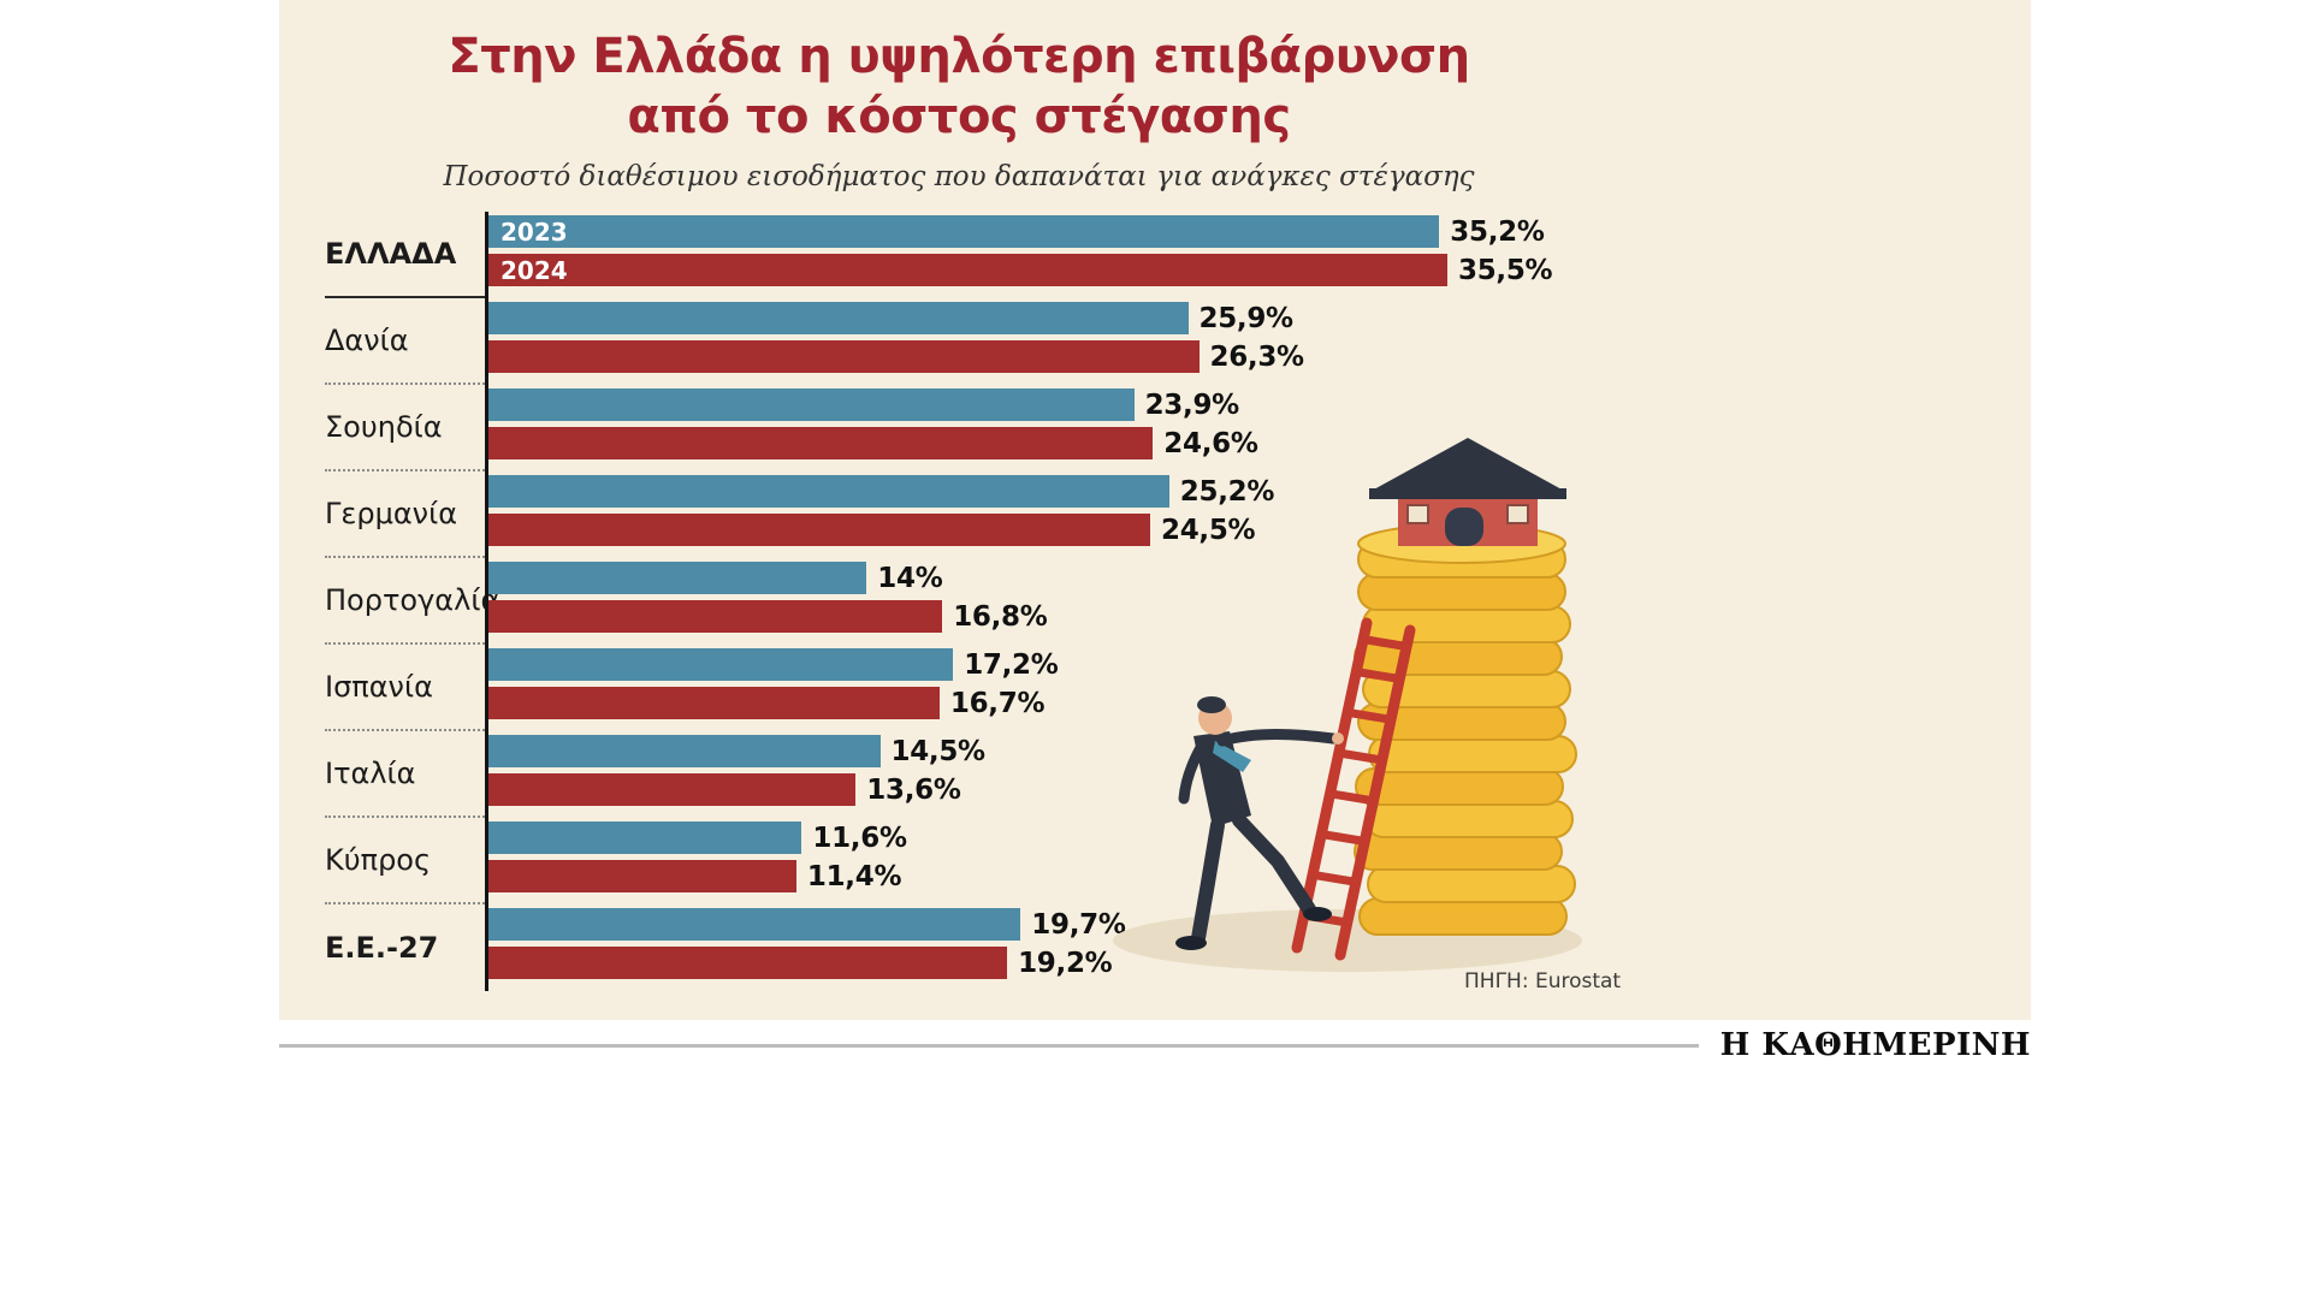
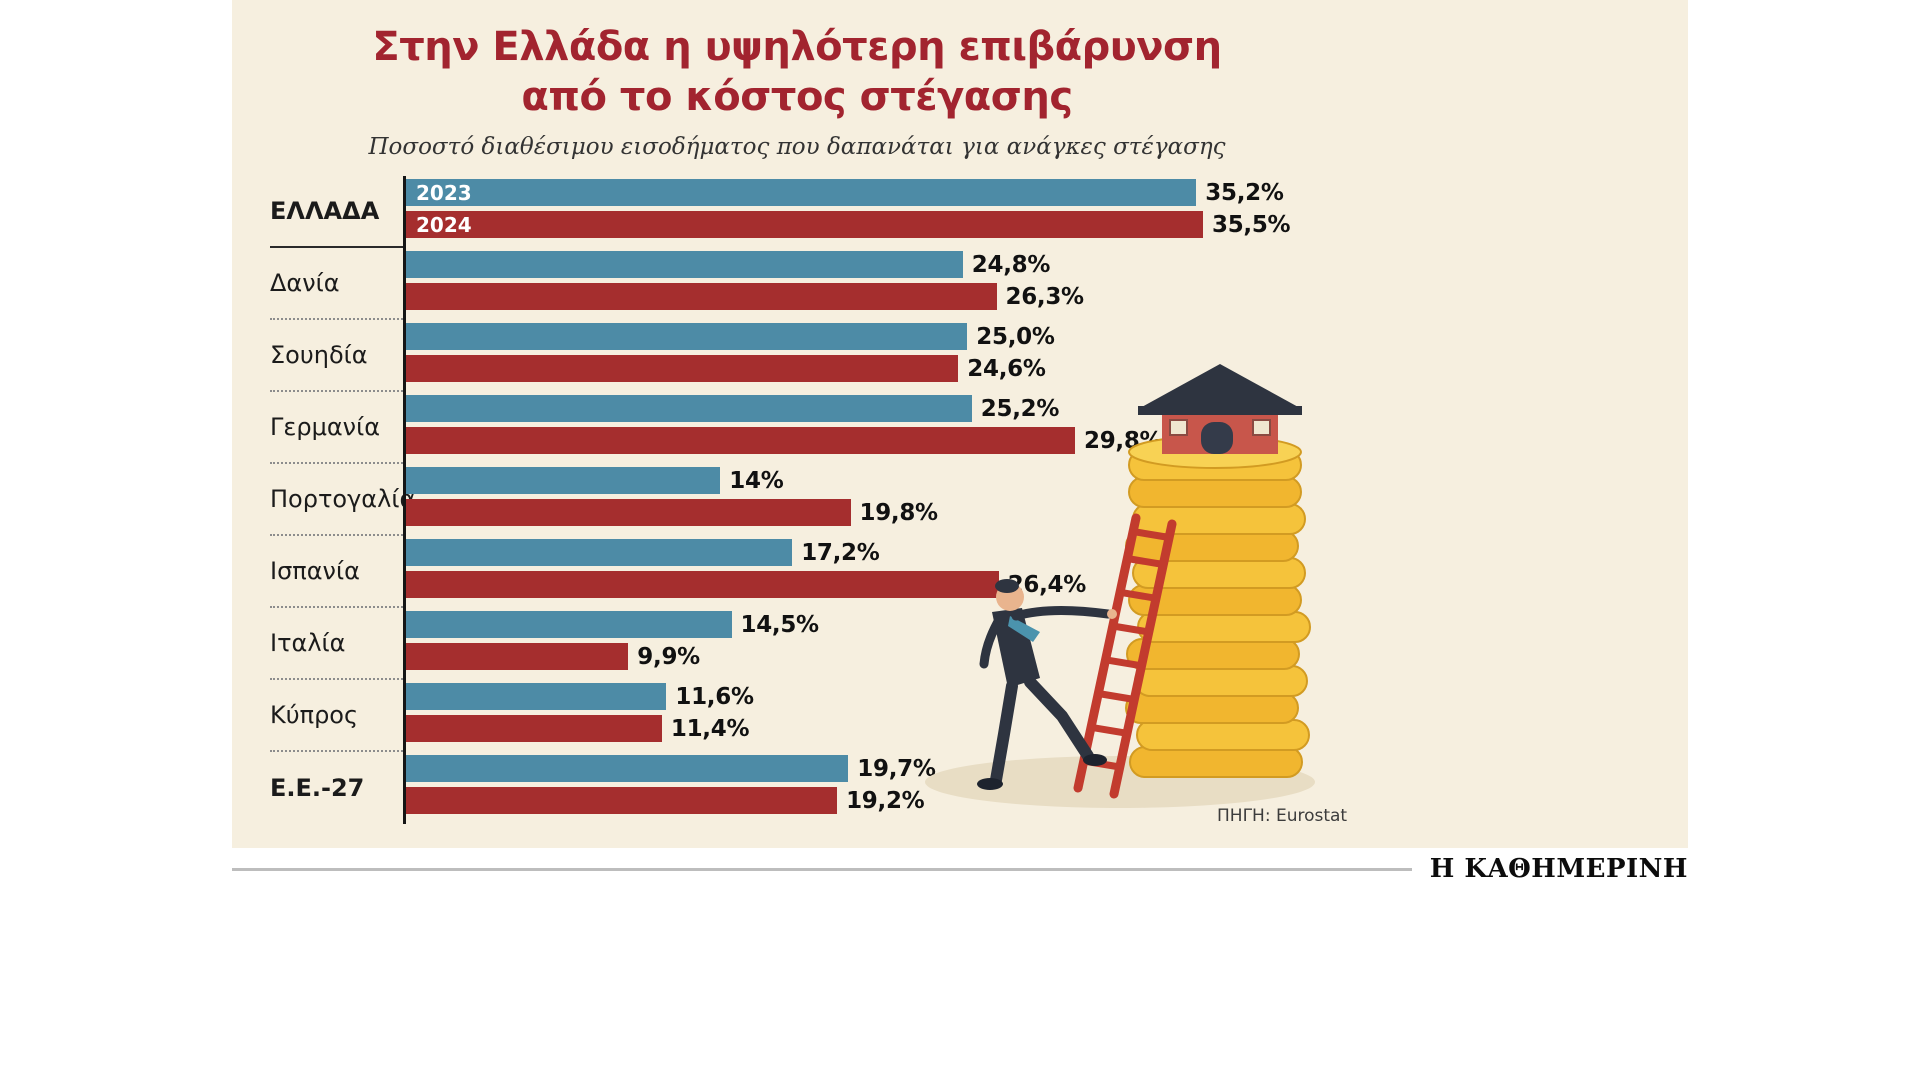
2023/Δανία: 25,9% -> 24,8%
2023/Σουηδία: 23,9% -> 25,0%
2024/Γερμανία: 24,5% -> 29,8%
2024/Πορτογαλία: 16,8% -> 19,8%
2024/Ισπανία: 16,7% -> 26,4%
2024/Ιταλία: 13,6% -> 9,9%
